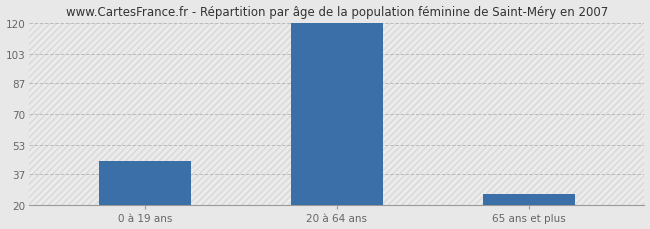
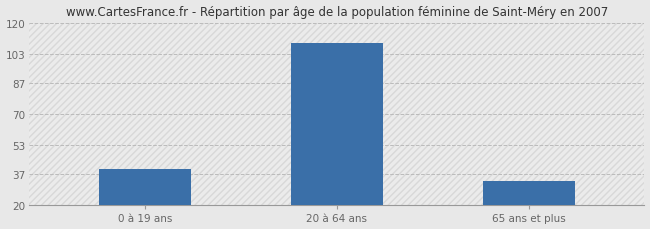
0 à 19 ans: 44 -> 40
20 à 64 ans: 120 -> 109
65 ans et plus: 26 -> 33
